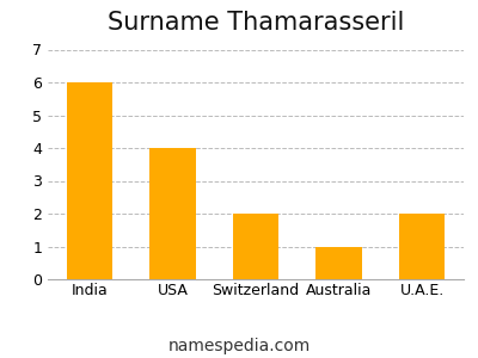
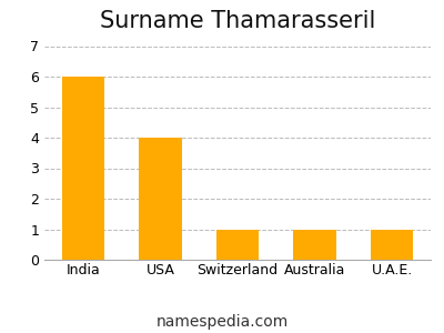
Switzerland: 2 -> 1
U.A.E.: 2 -> 1
